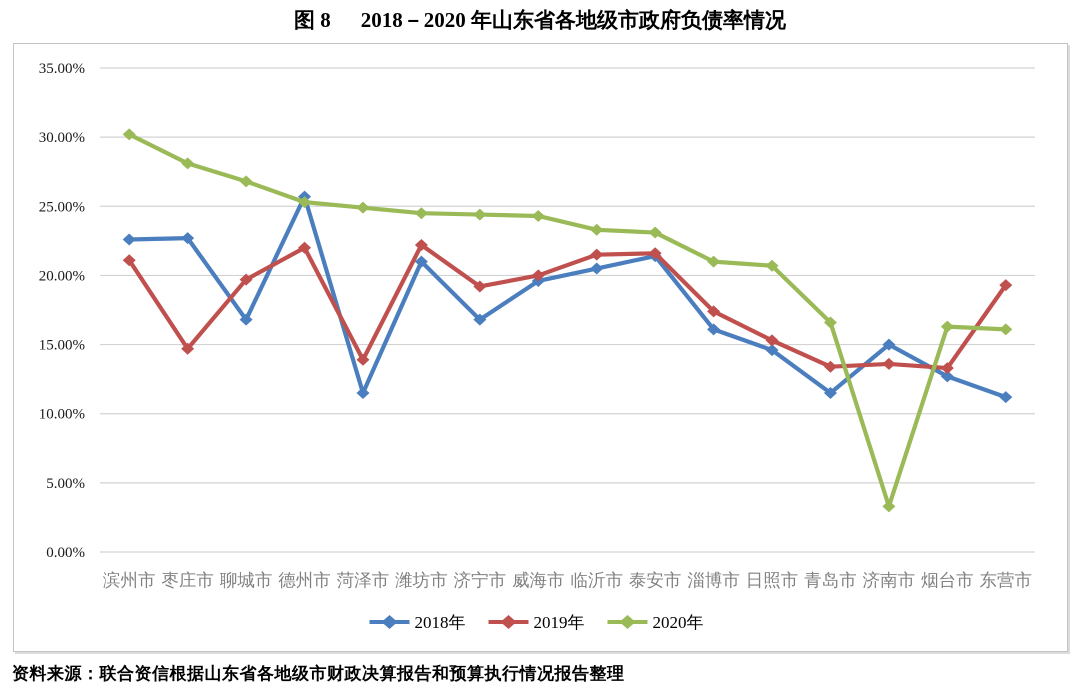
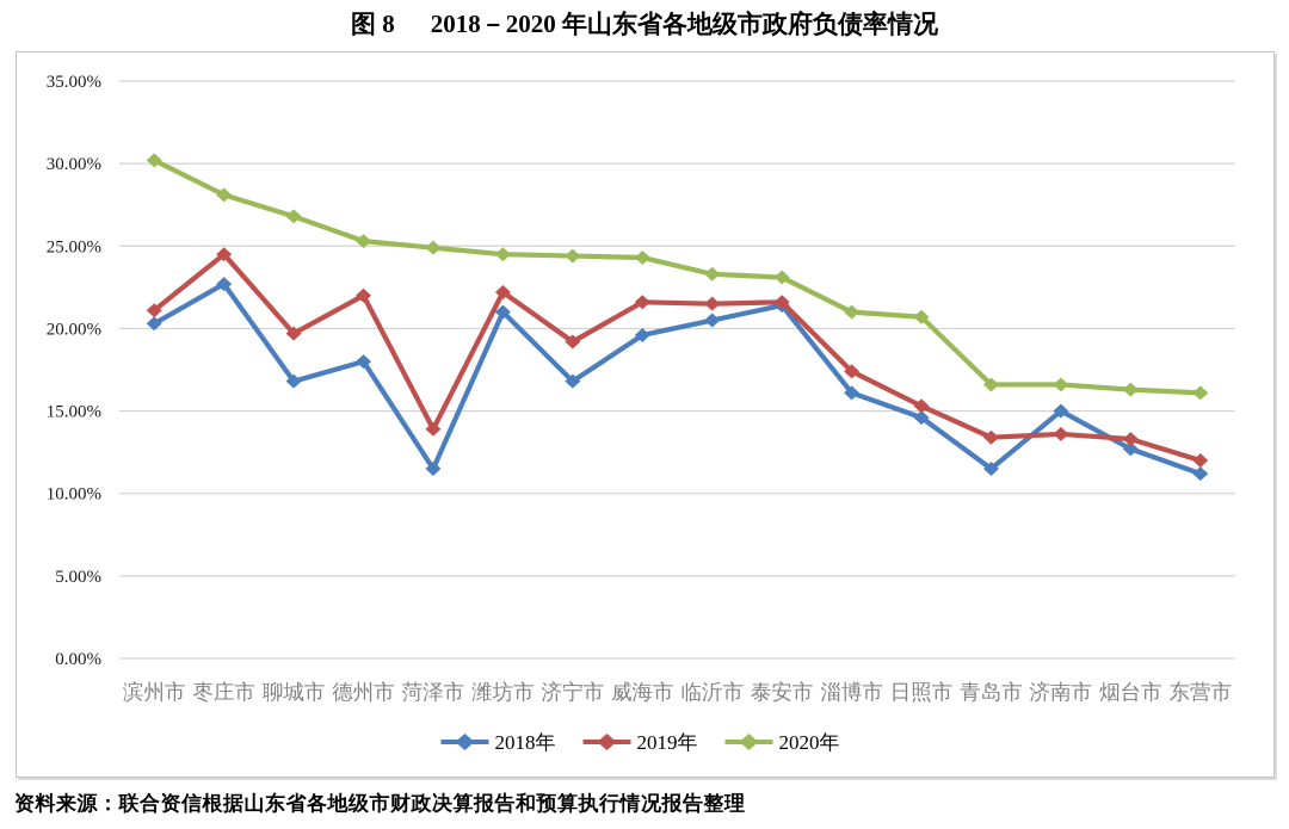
2018年/滨州市: 22.6% -> 20.3%
2019年/枣庄市: 14.7% -> 24.5%
2018年/德州市: 25.7% -> 18.0%
2019年/威海市: 20.0% -> 21.6%
2020年/济南市: 3.3% -> 16.6%
2019年/东营市: 19.3% -> 12.0%
